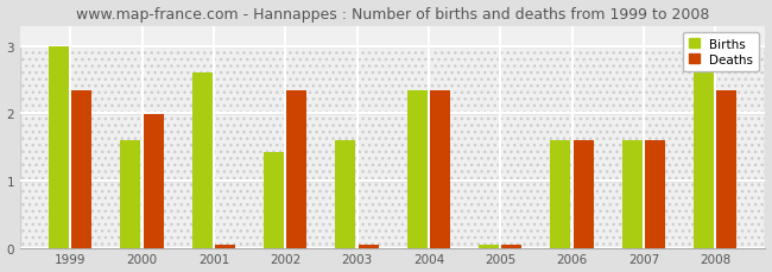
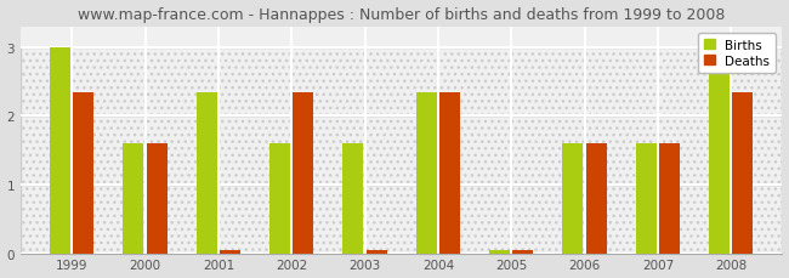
Deaths/2000: 1.98 -> 1.60
Births/2001: 2.60 -> 2.33
Births/2002: 1.42 -> 1.60
